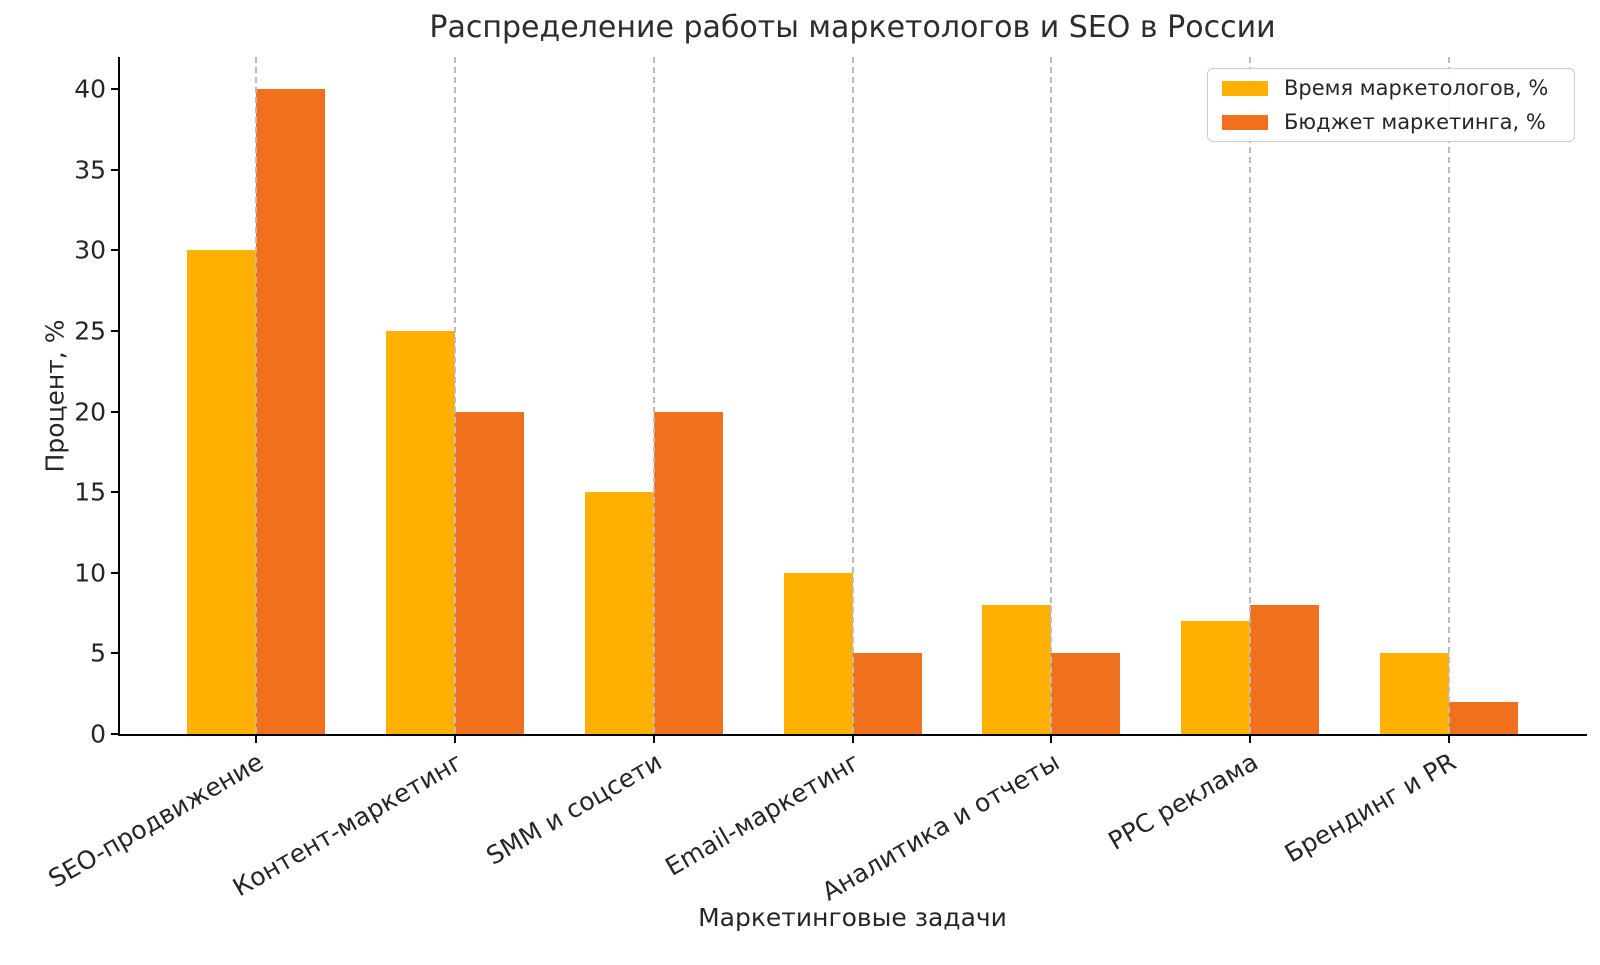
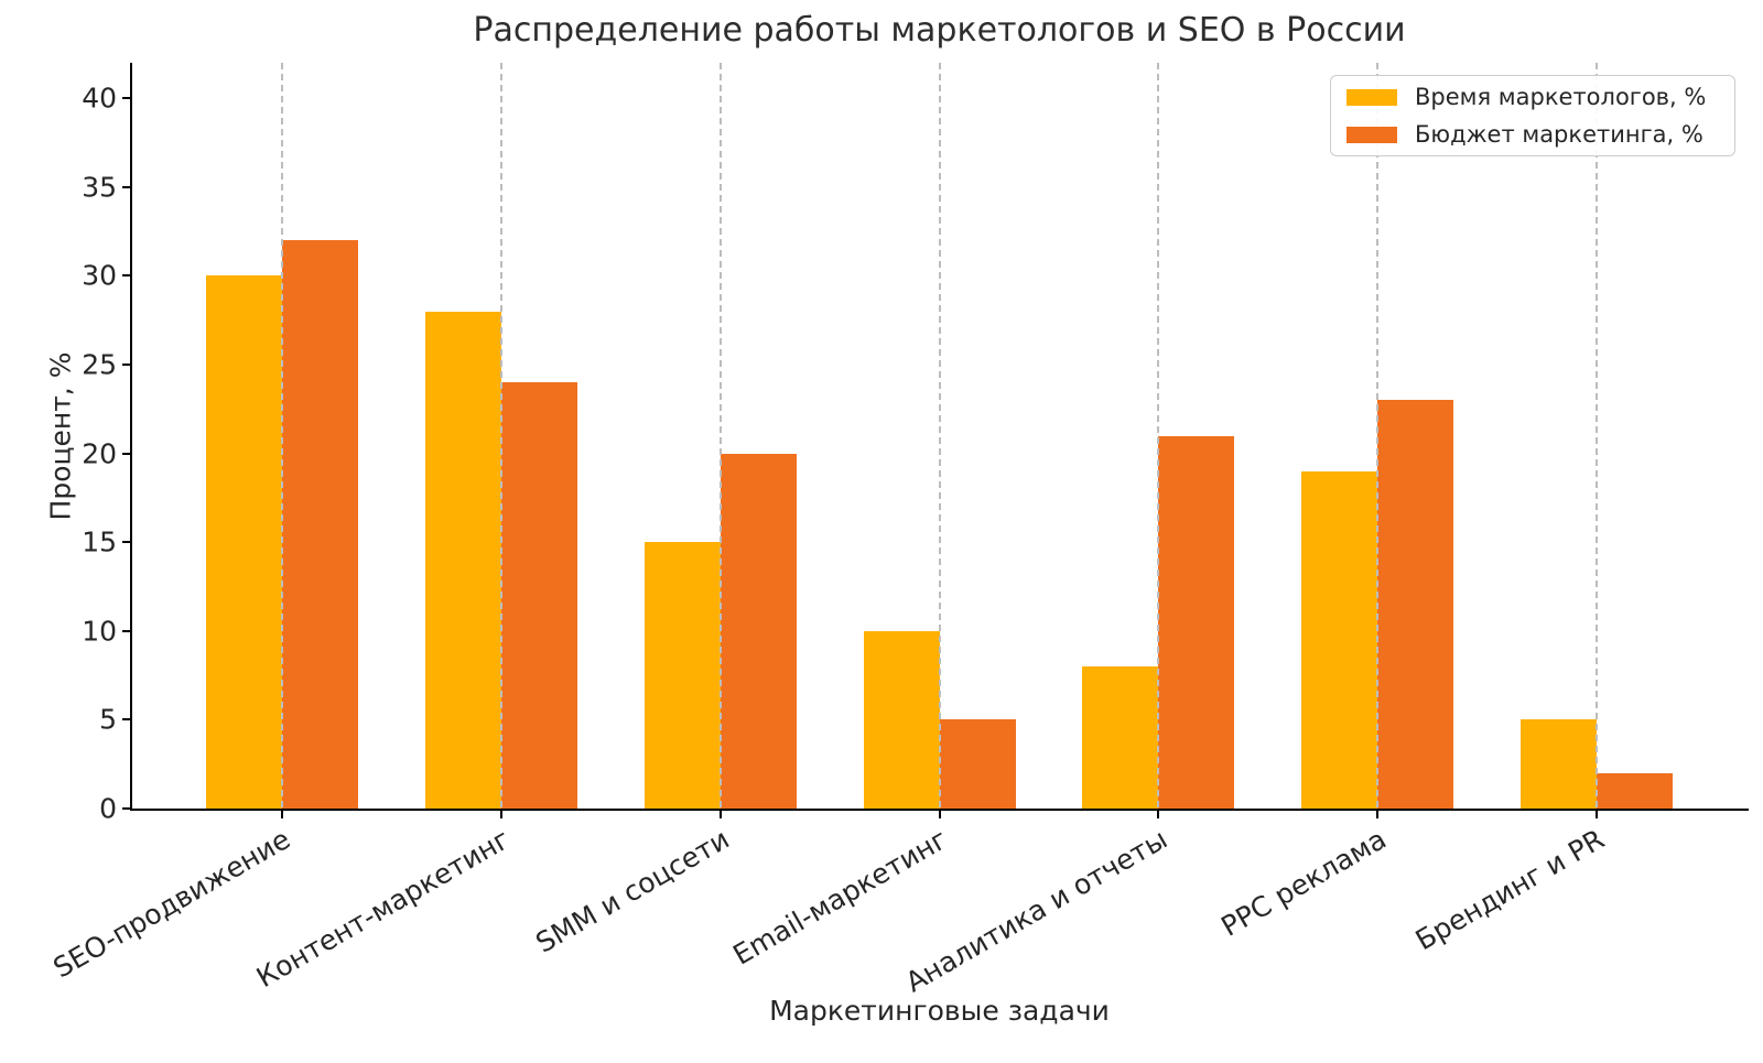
Бюджет маркетинга, %/SEO-продвижение: 40 -> 32
Время маркетологов, %/Контент-маркетинг: 25 -> 28
Бюджет маркетинга, %/Контент-маркетинг: 20 -> 24
Бюджет маркетинга, %/Аналитика и отчеты: 5 -> 21
Время маркетологов, %/PPC реклама: 7 -> 19
Бюджет маркетинга, %/PPC реклама: 8 -> 23
